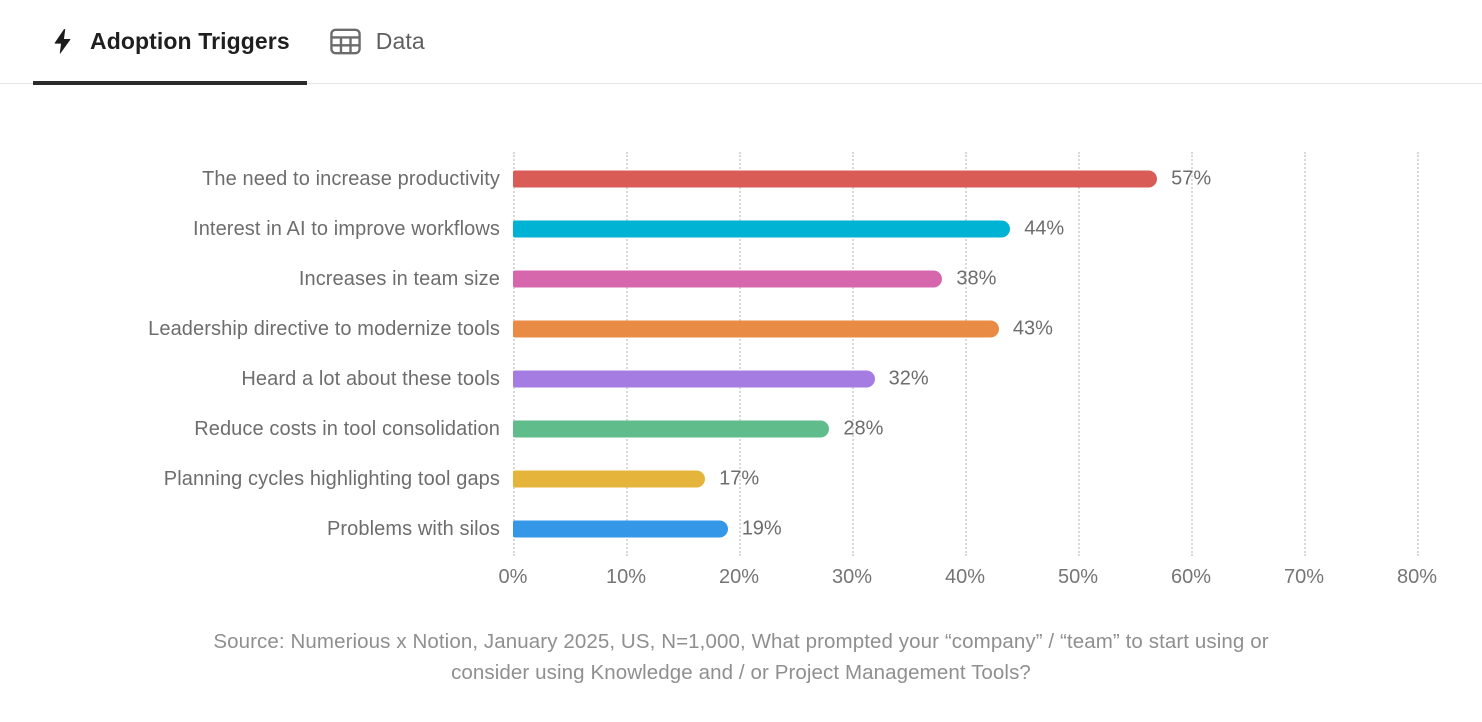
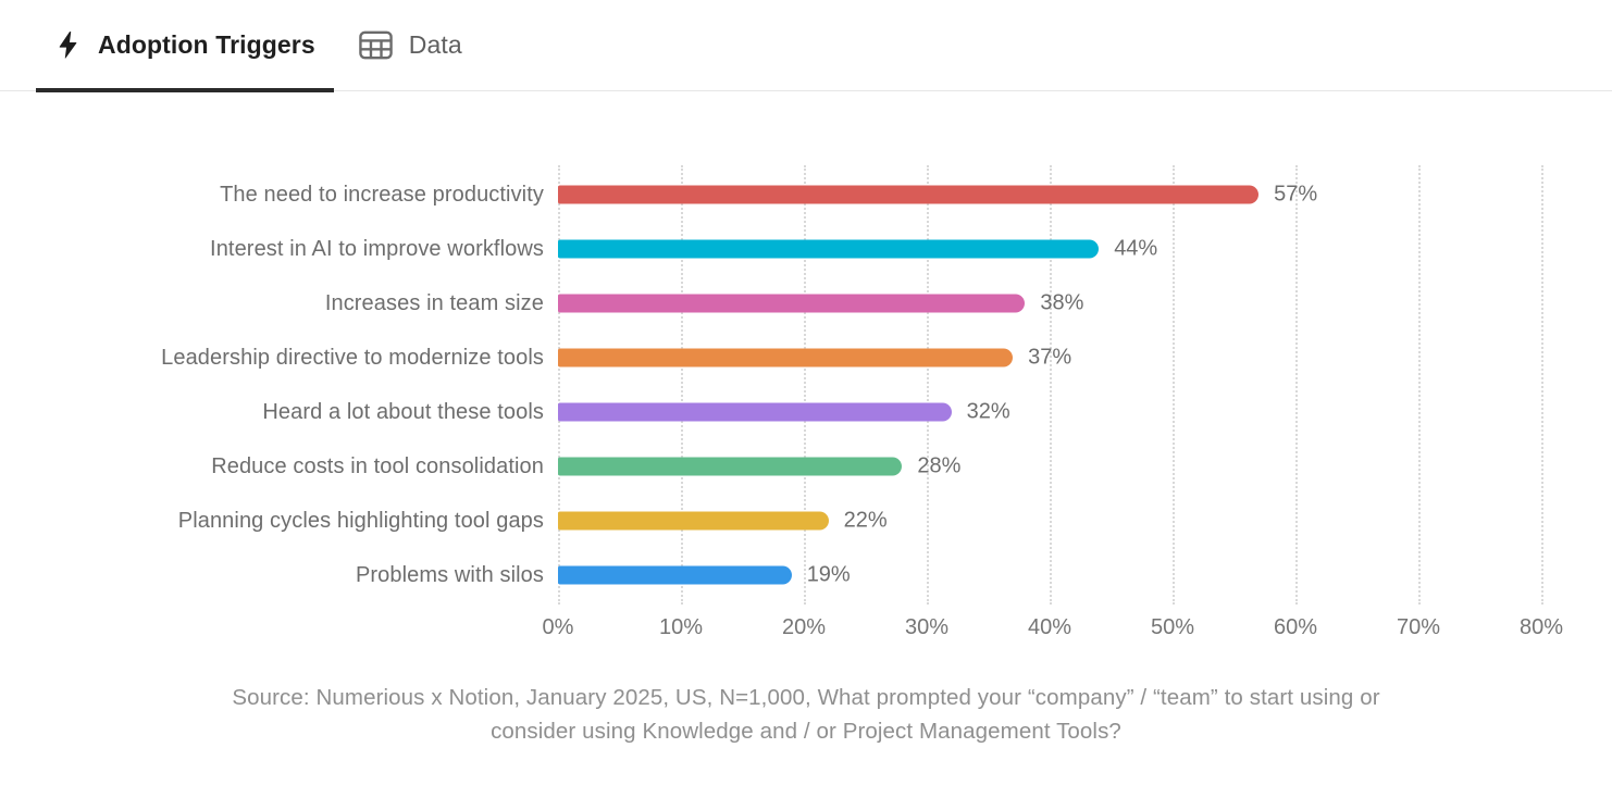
Leadership directive to modernize tools: 43% -> 37%
Planning cycles highlighting tool gaps: 17% -> 22%
